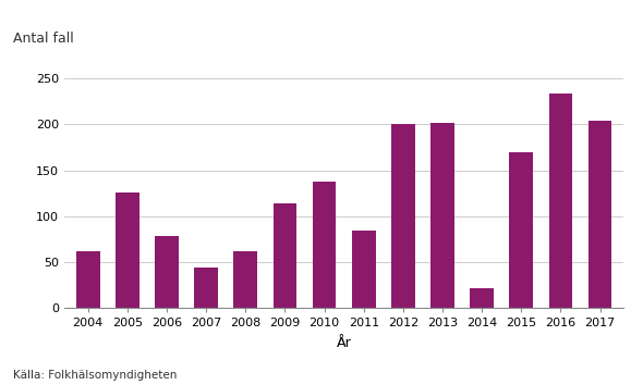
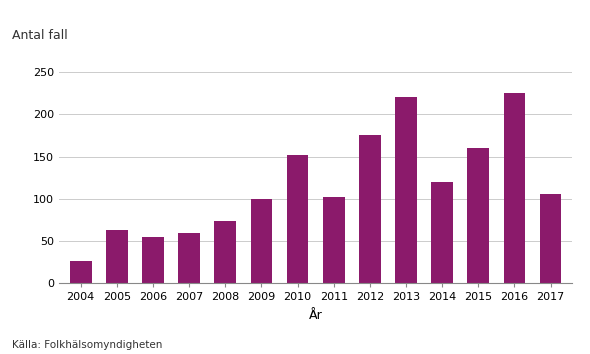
2004: 62 -> 26
2005: 126 -> 63
2006: 78 -> 55
2007: 44 -> 60
2008: 62 -> 74
2009: 114 -> 100
2010: 138 -> 152
2011: 84 -> 102
2012: 200 -> 176
2013: 202 -> 220
2014: 22 -> 120
2015: 170 -> 160
2016: 234 -> 225
2017: 204 -> 106
